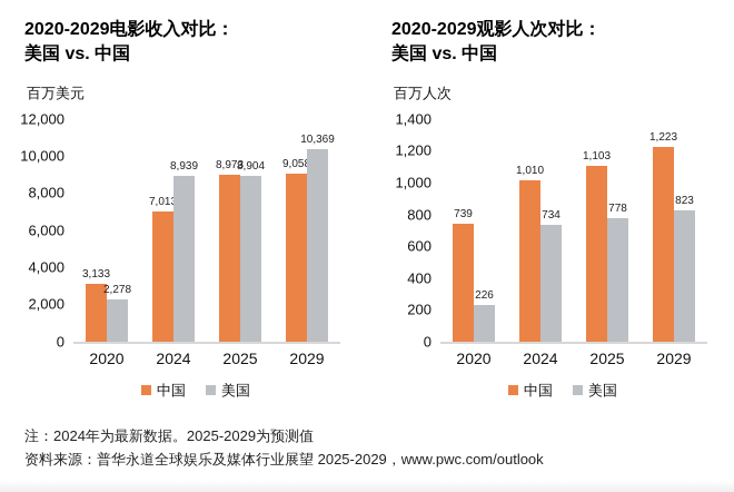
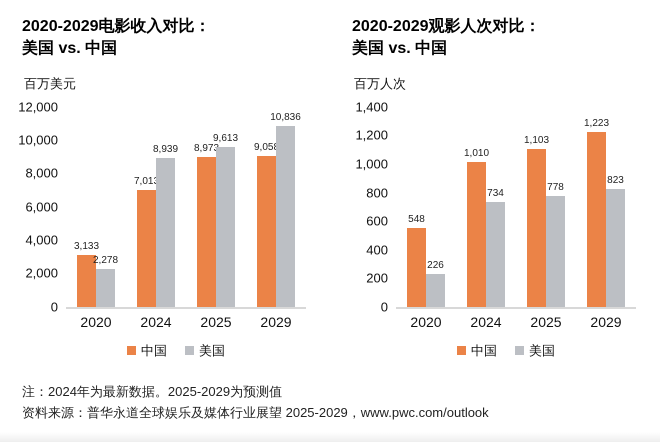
2020-2029电影收入对比：美国 vs. 中国/美国/2025: 8,904 -> 9,613
2020-2029电影收入对比：美国 vs. 中国/美国/2029: 10,369 -> 10,836
2020-2029观影人次对比：美国 vs. 中国/中国/2020: 739 -> 548
